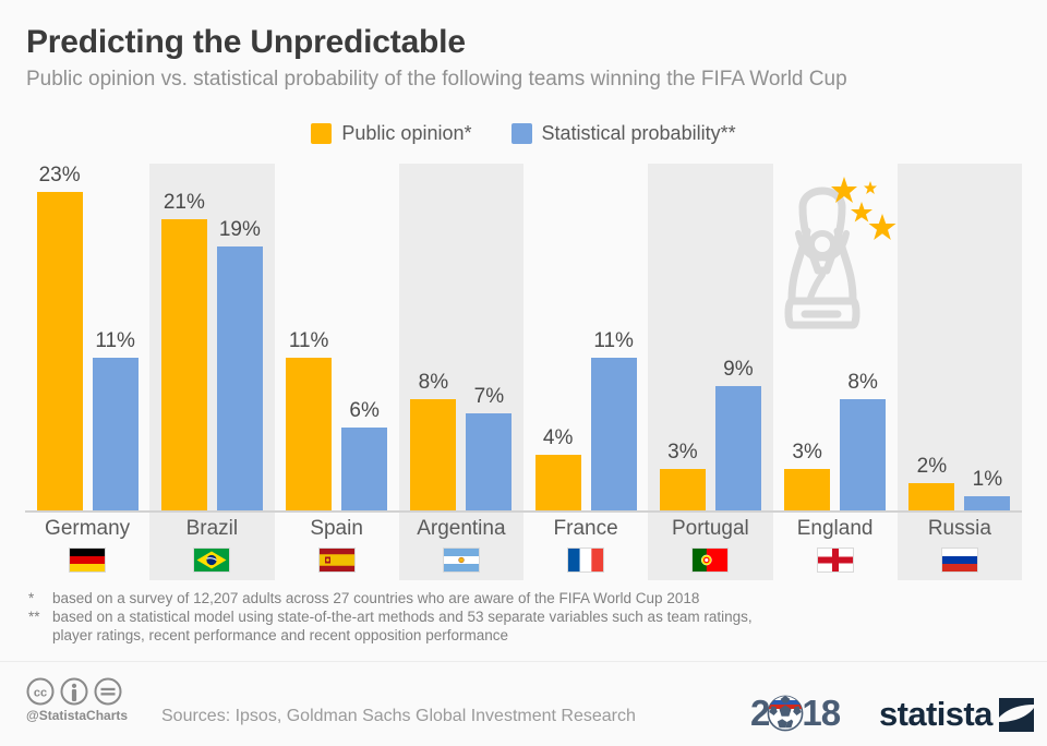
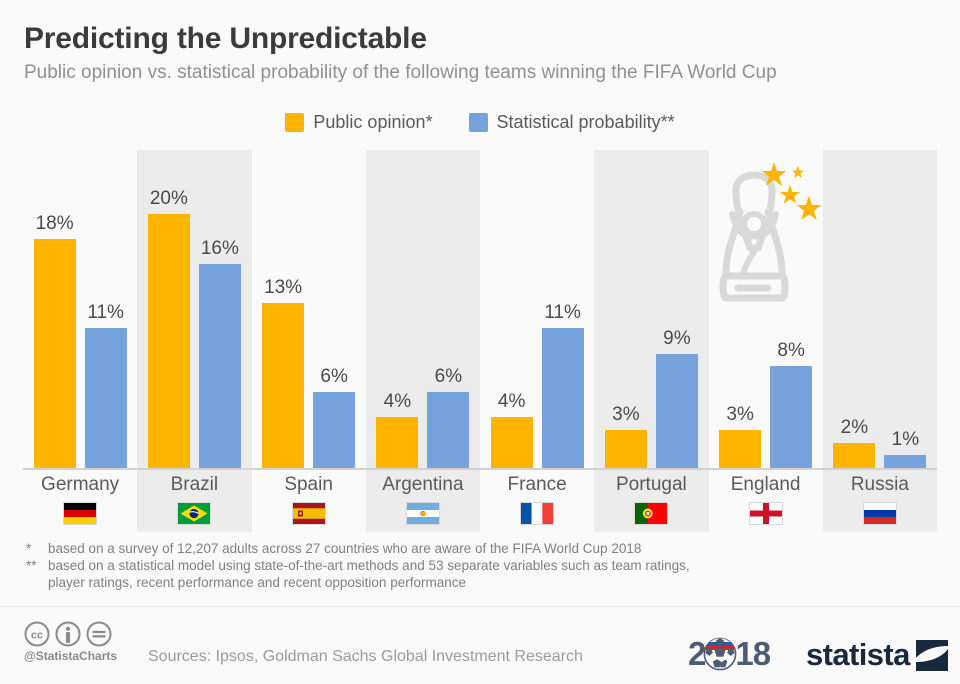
Public opinion*/Germany: 23% -> 18%
Public opinion*/Brazil: 21% -> 20%
Statistical probability**/Brazil: 19% -> 16%
Public opinion*/Spain: 11% -> 13%
Public opinion*/Argentina: 8% -> 4%
Statistical probability**/Argentina: 7% -> 6%
